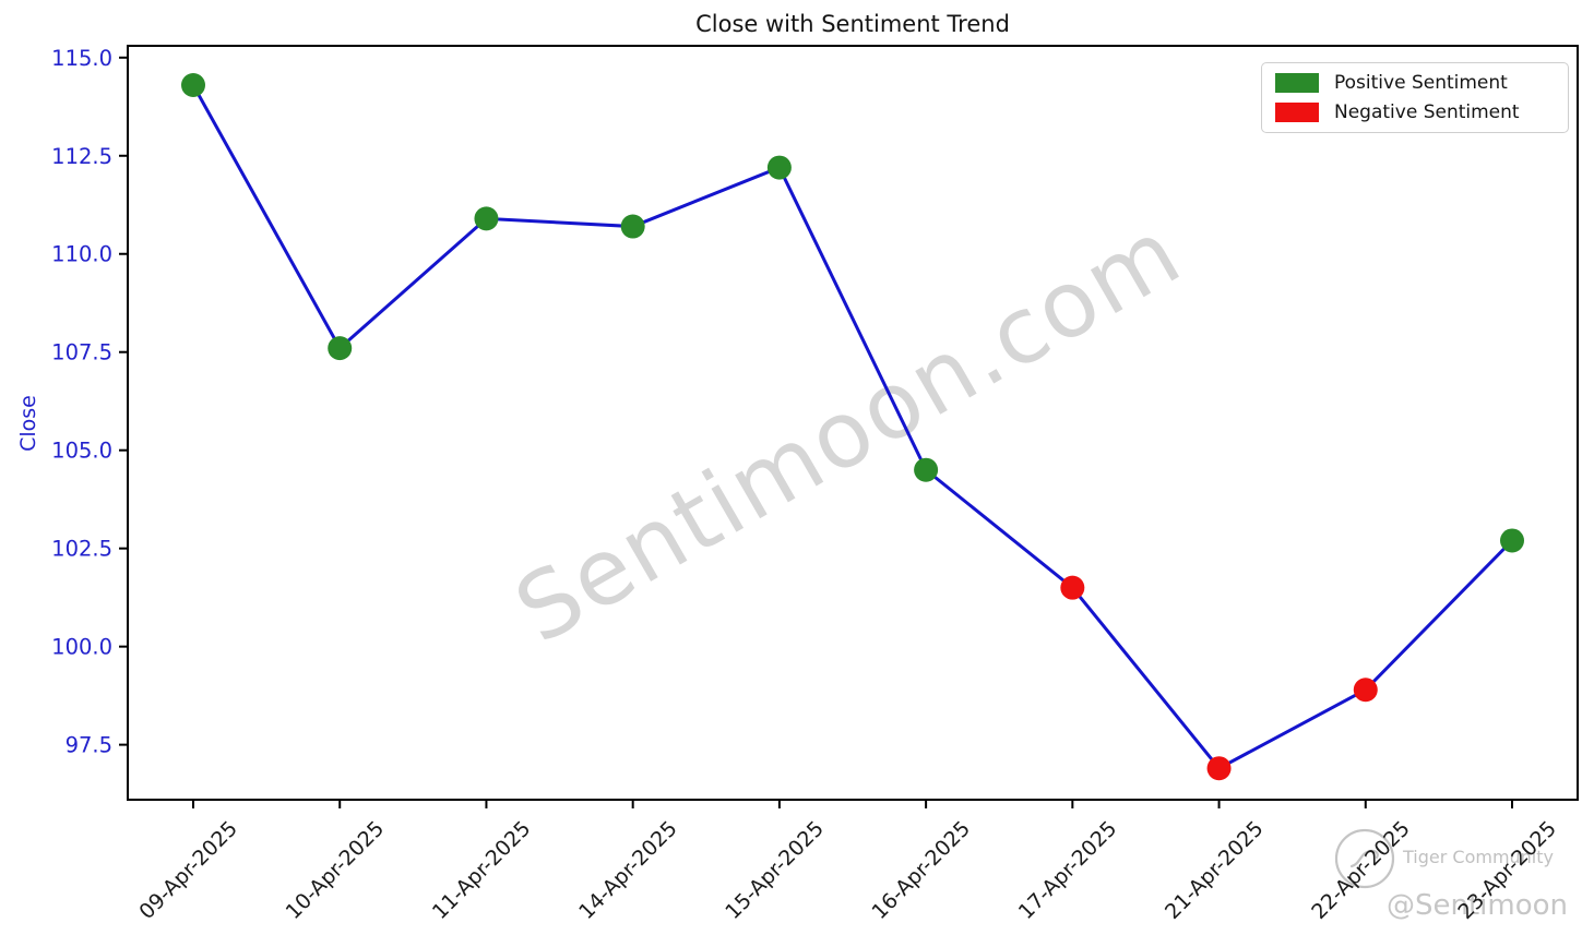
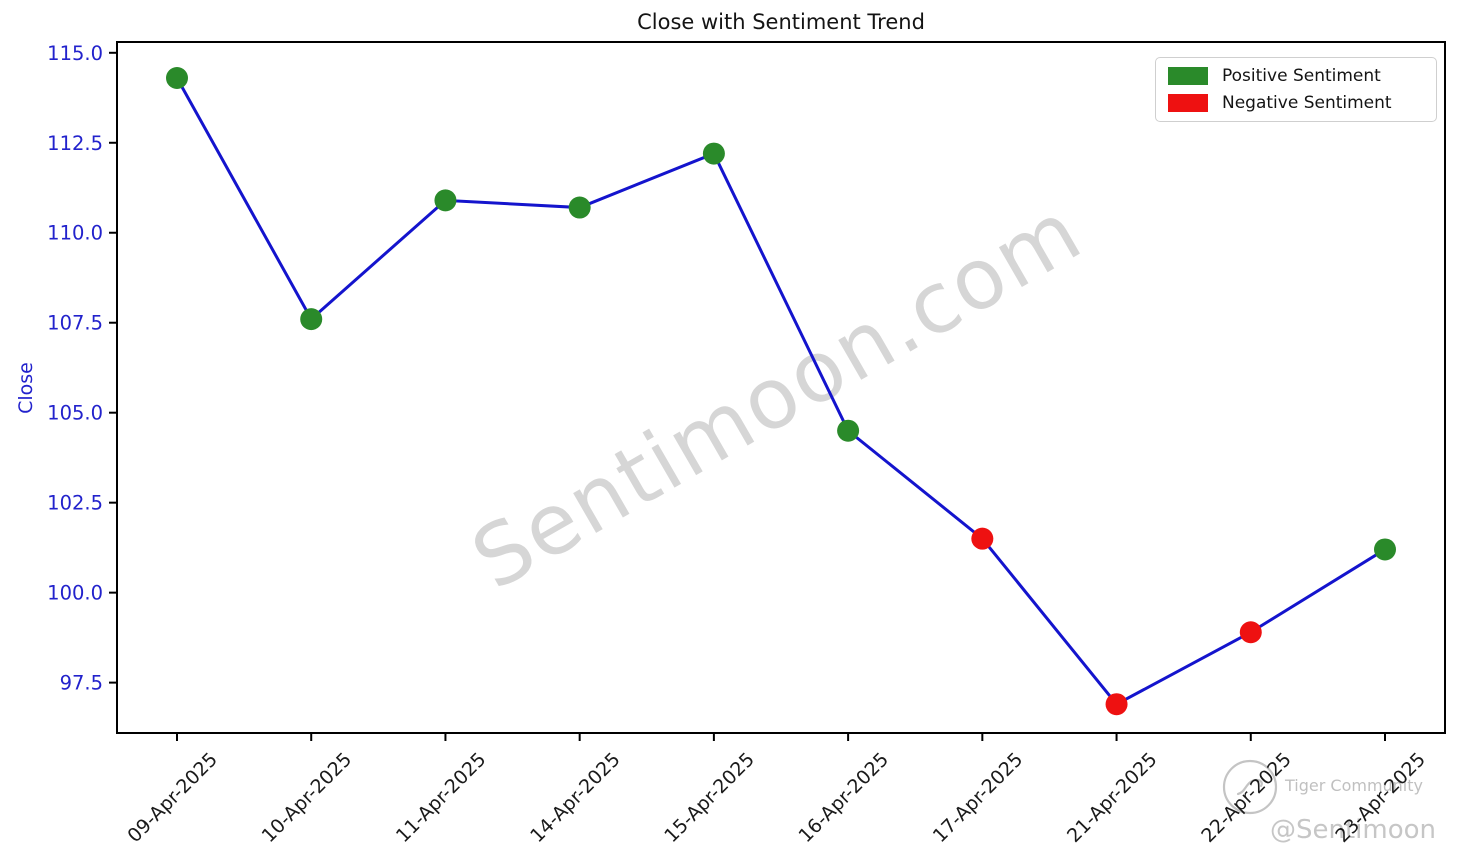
23-Apr-2025: 102.7 -> 101.2
